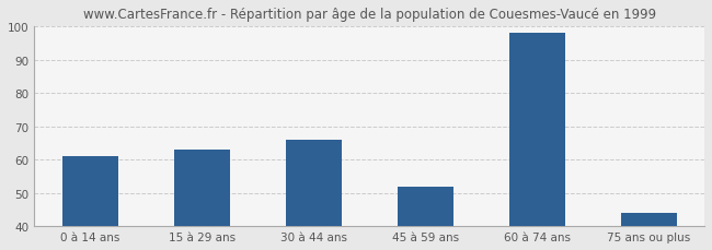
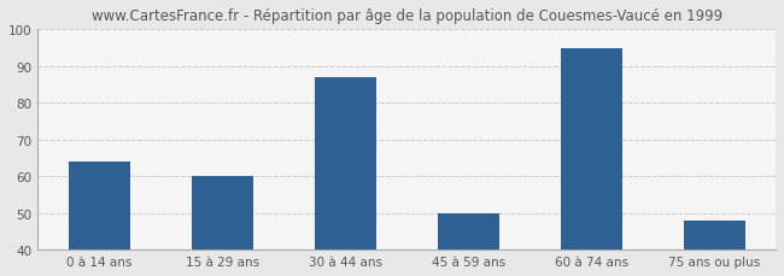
0 à 14 ans: 61 -> 64
15 à 29 ans: 63 -> 60
30 à 44 ans: 66 -> 87
45 à 59 ans: 52 -> 50
60 à 74 ans: 98 -> 95
75 ans ou plus: 44 -> 48
